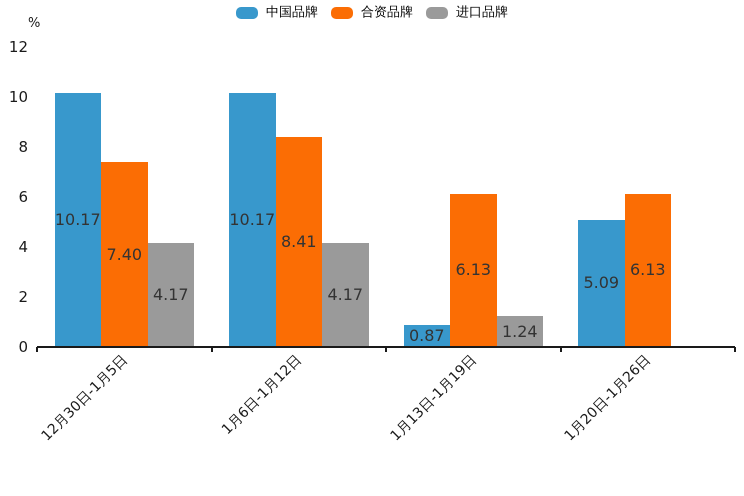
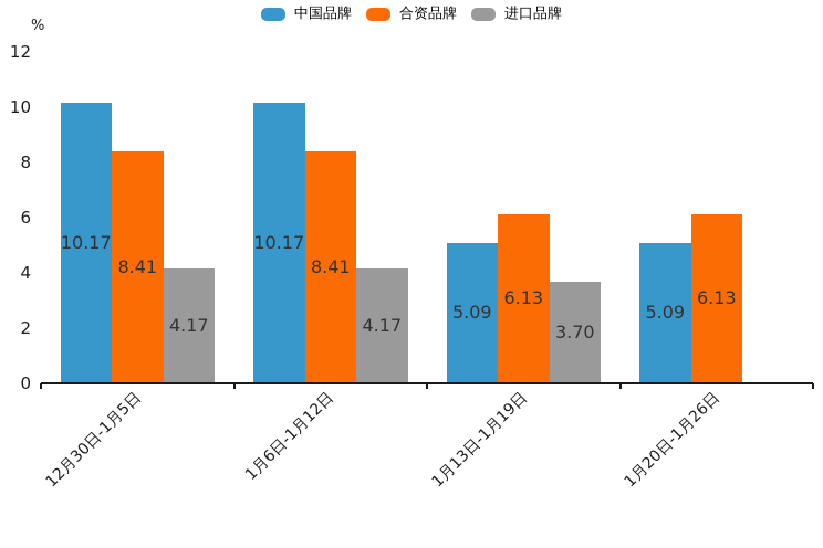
合资品牌/12月30日-1月5日: 7.40 -> 8.41
中国品牌/1月13日-1月19日: 0.87 -> 5.09
进口品牌/1月13日-1月19日: 1.24 -> 3.70
